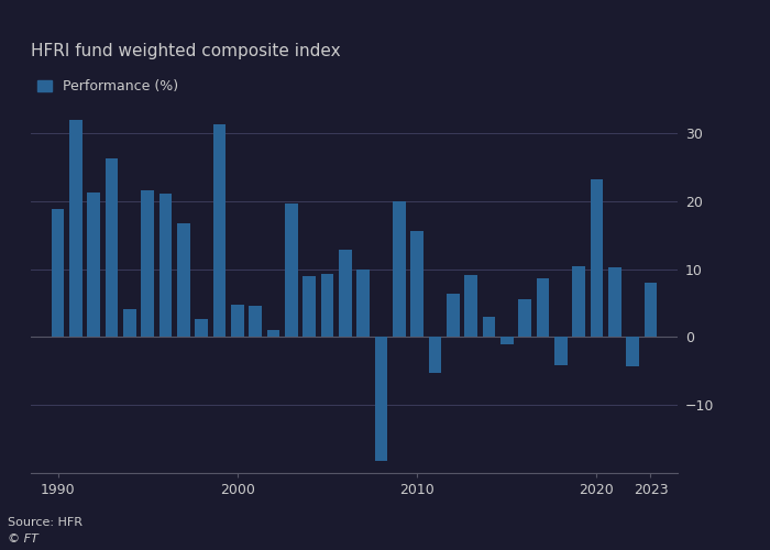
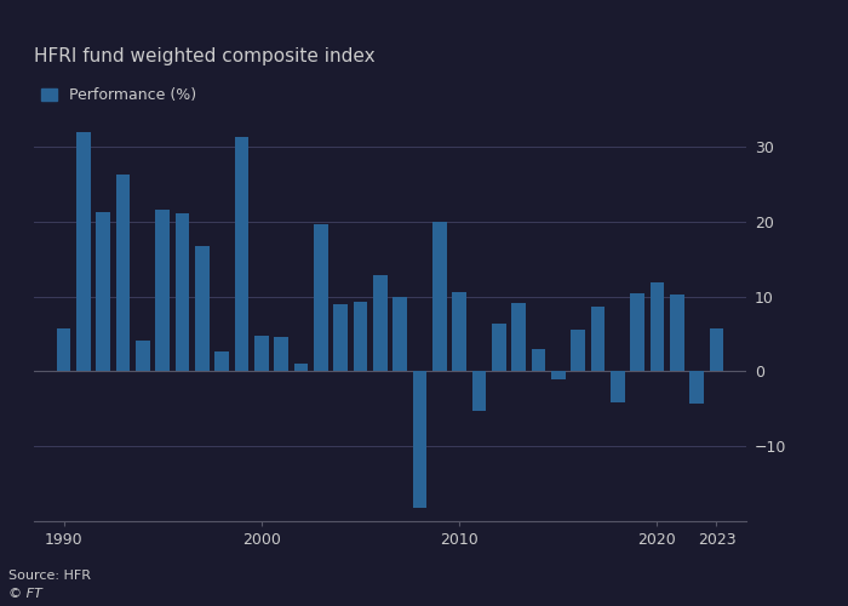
1990: 18.8 -> 5.8
2010: 15.6 -> 10.5
2020: 23.2 -> 11.8
2023: 8.0 -> 5.7
